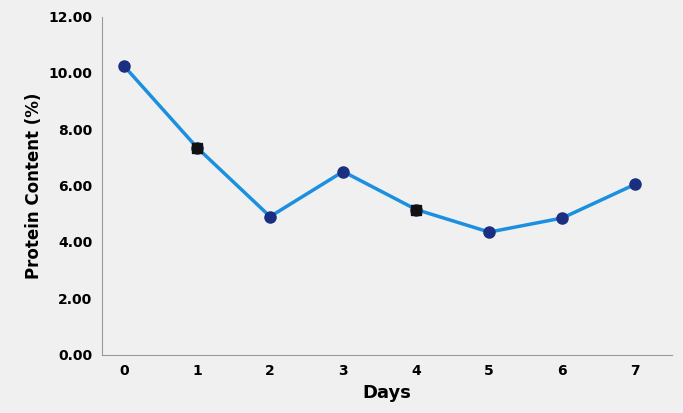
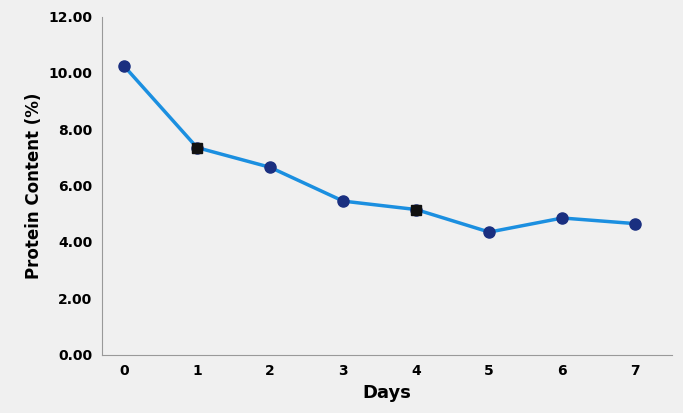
2: 4.90 -> 6.65
3: 6.50 -> 5.45
7: 6.05 -> 4.65
